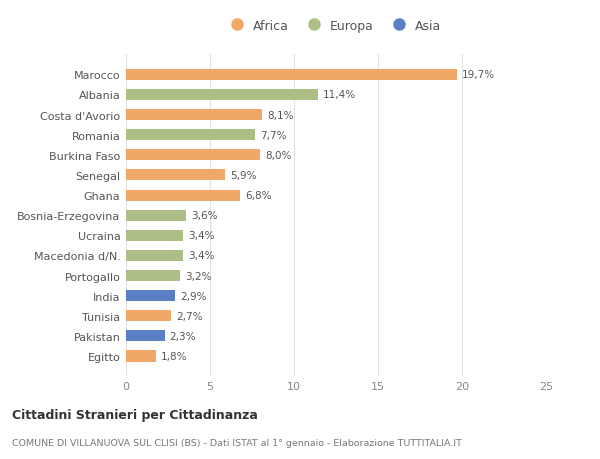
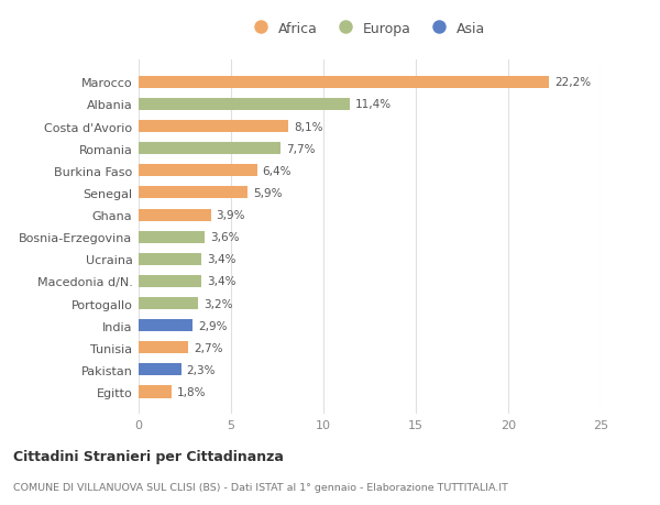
Marocco: 19,7% -> 22,2%
Burkina Faso: 8,0% -> 6,4%
Ghana: 6,8% -> 3,9%
